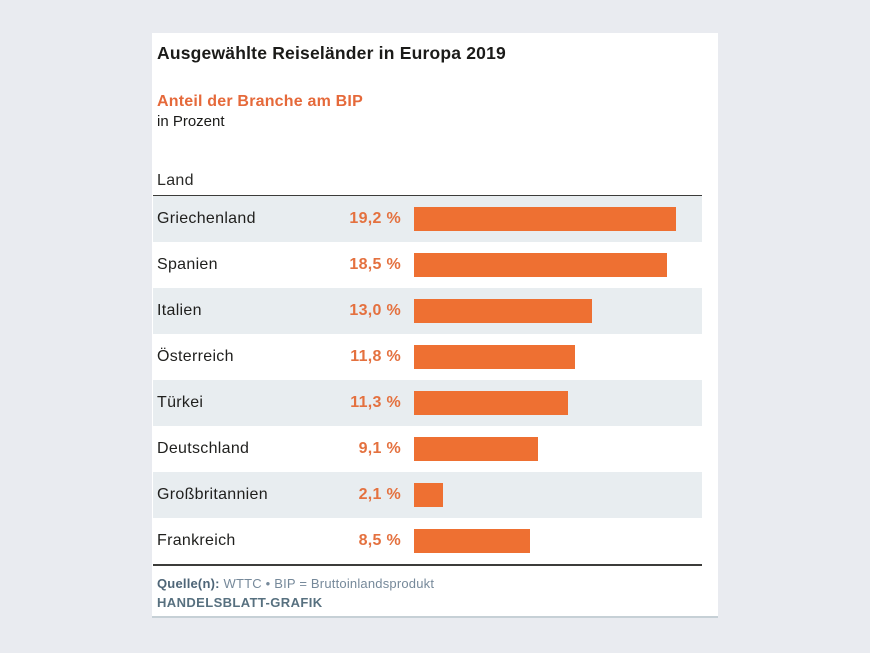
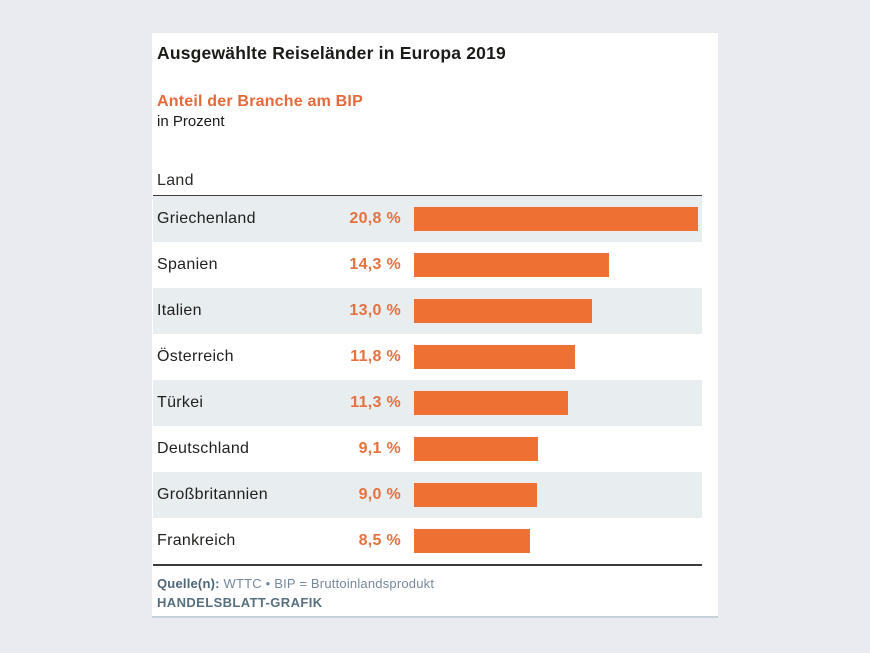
Griechenland: 19,2 -> 20,8
Spanien: 18,5 -> 14,3
Großbritannien: 2,1 -> 9,0
